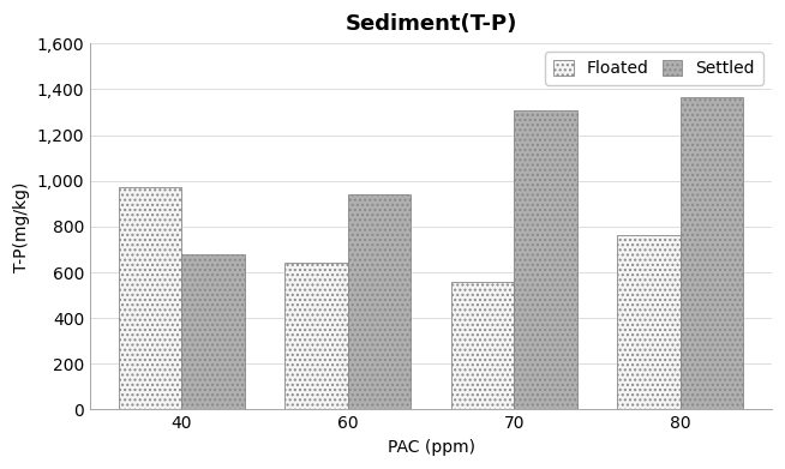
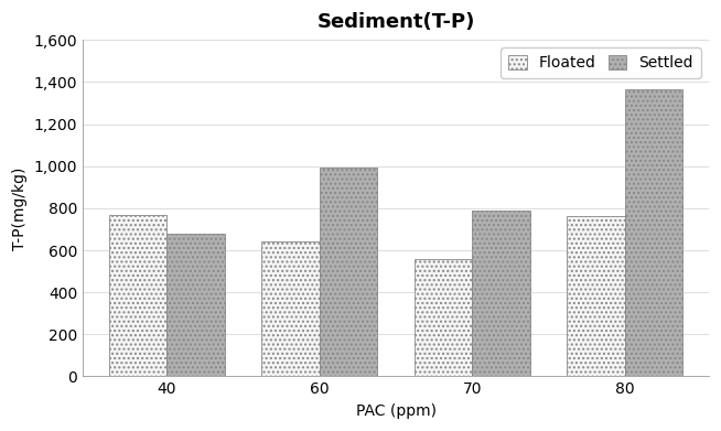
Floated/40: 970 -> 770
Settled/60: 940 -> 1,000
Settled/70: 1,310 -> 790
